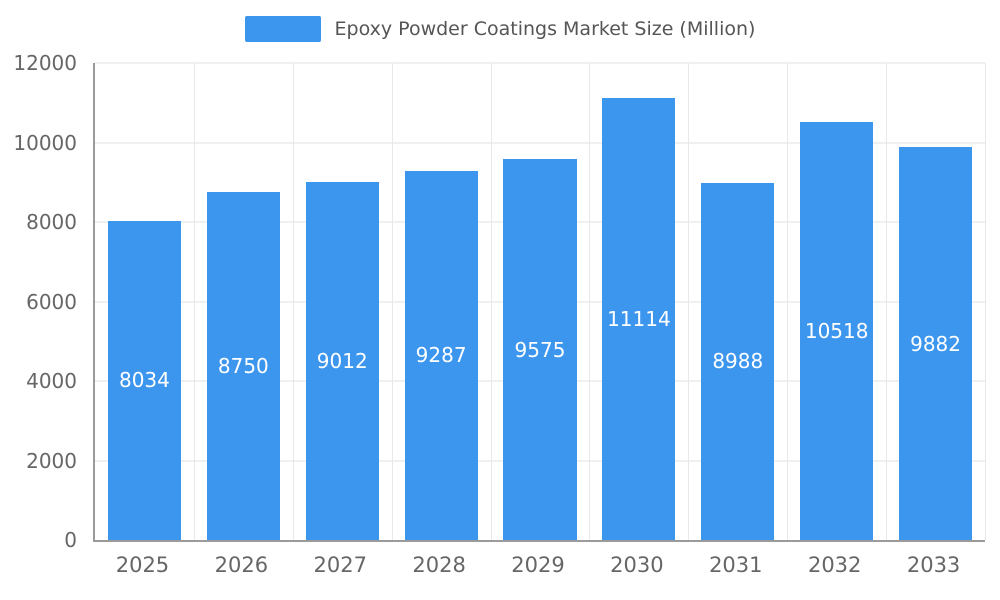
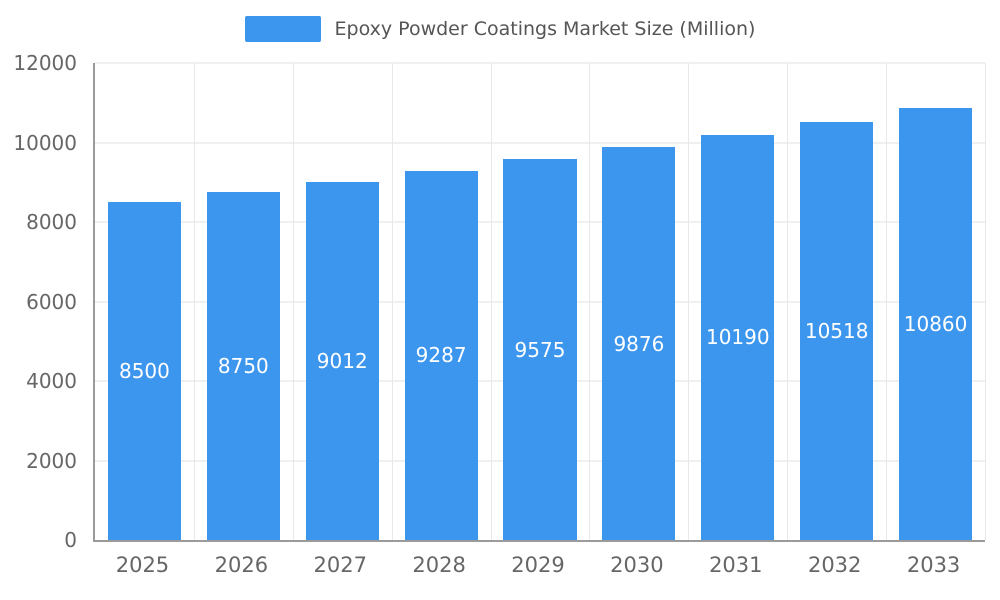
2025: 8034 -> 8500
2030: 11114 -> 9876
2031: 8988 -> 10190
2033: 9882 -> 10860
